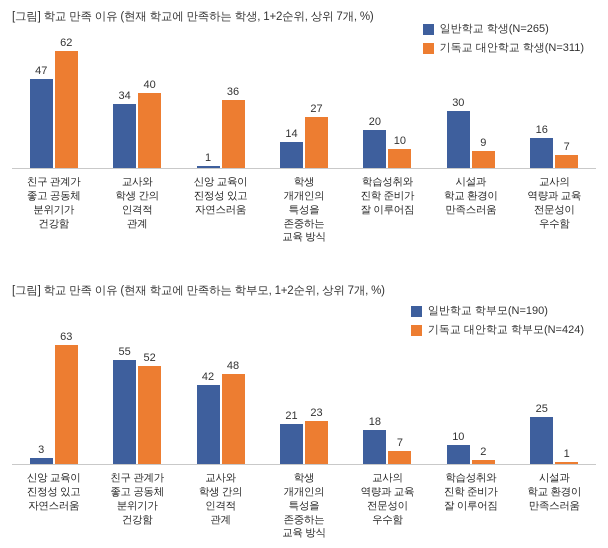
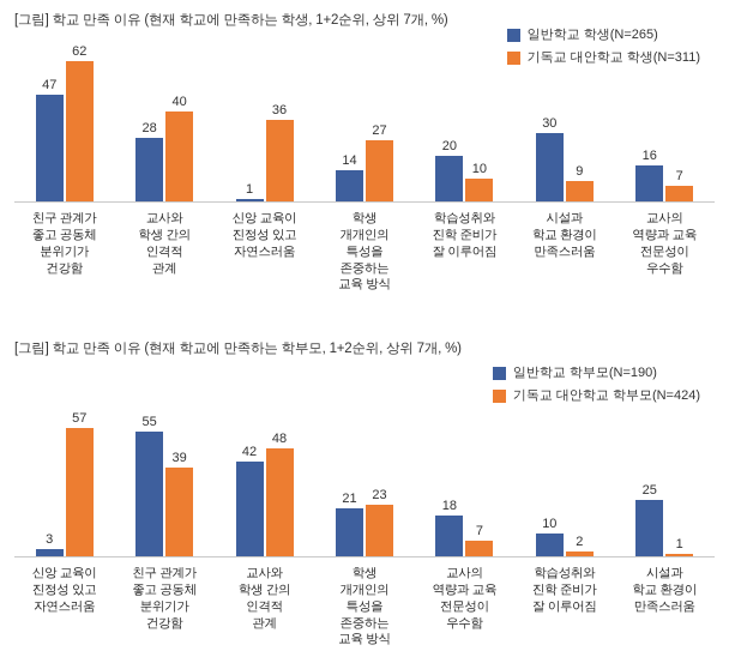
[그림] 학교 만족 이유 (현재 학교에 만족하는 학생, 1+2순위, 상위 7개, %)/일반학교 학생(N=265)/교사와 학생 간의 인격적 관계: 34 -> 28
[그림] 학교 만족 이유 (현재 학교에 만족하는 학부모, 1+2순위, 상위 7개, %)/기독교 대안학교 학부모(N=424)/신앙 교육이 진정성 있고 자연스러움: 63 -> 57
[그림] 학교 만족 이유 (현재 학교에 만족하는 학부모, 1+2순위, 상위 7개, %)/기독교 대안학교 학부모(N=424)/친구 관계가 좋고 공동체 분위기가 건강함: 52 -> 39
